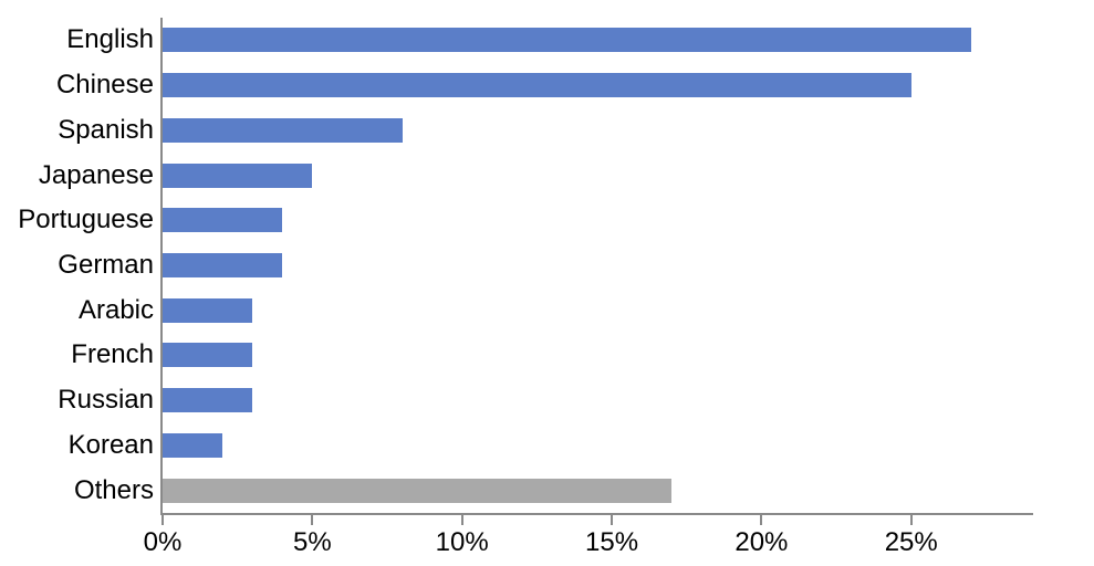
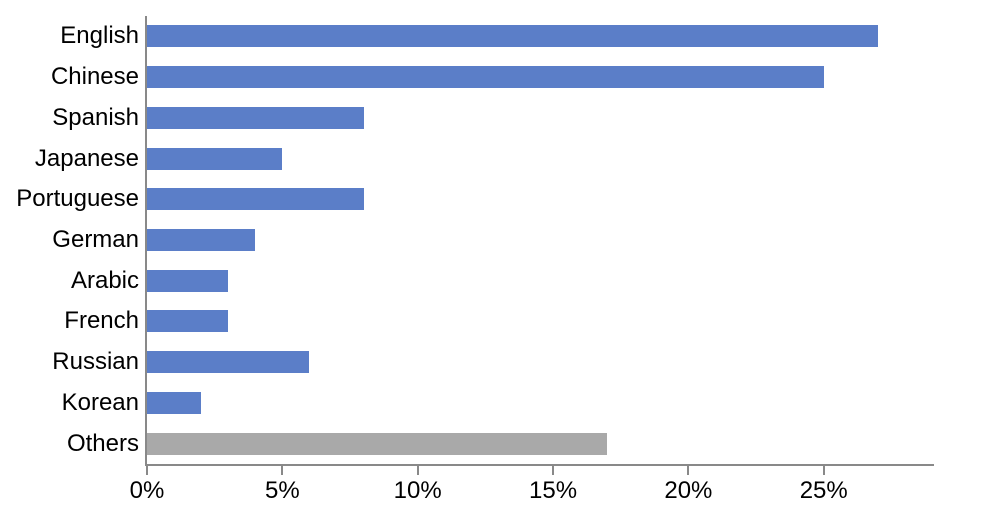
Portuguese: 4% -> 8%
Russian: 3% -> 6%
